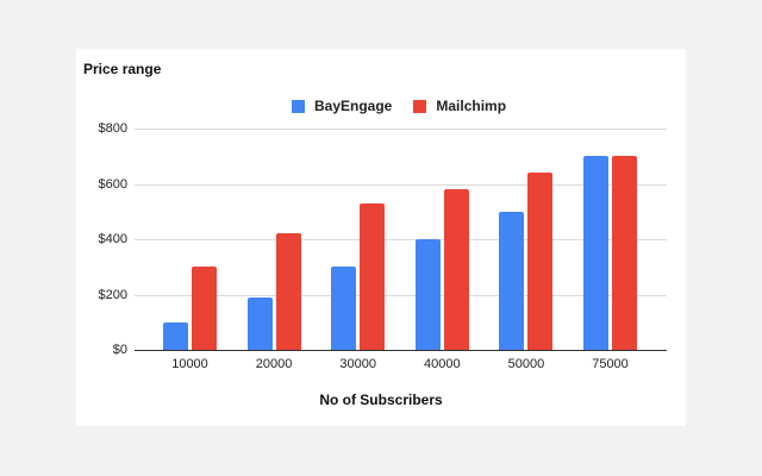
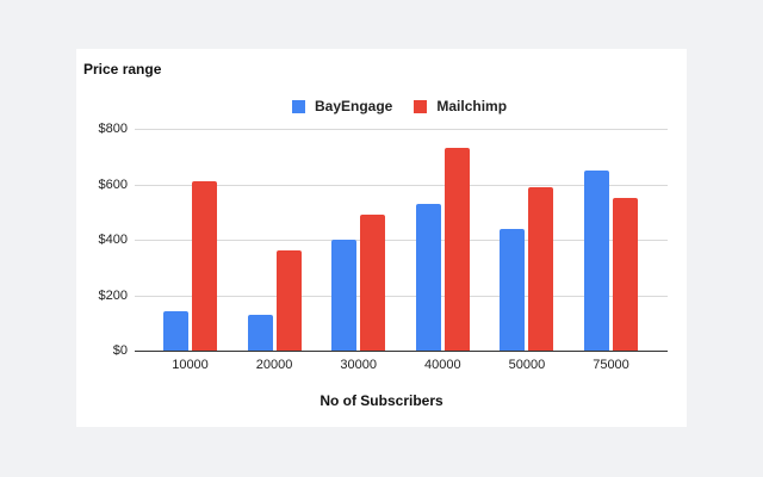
BayEngage/10000: $100 -> $140
Mailchimp/10000: $300 -> $610
BayEngage/20000: $190 -> $130
Mailchimp/20000: $420 -> $360
BayEngage/30000: $300 -> $400
Mailchimp/30000: $530 -> $490
BayEngage/40000: $400 -> $530
Mailchimp/40000: $580 -> $730
BayEngage/50000: $500 -> $440
Mailchimp/50000: $640 -> $590
BayEngage/75000: $700 -> $650
Mailchimp/75000: $700 -> $550
